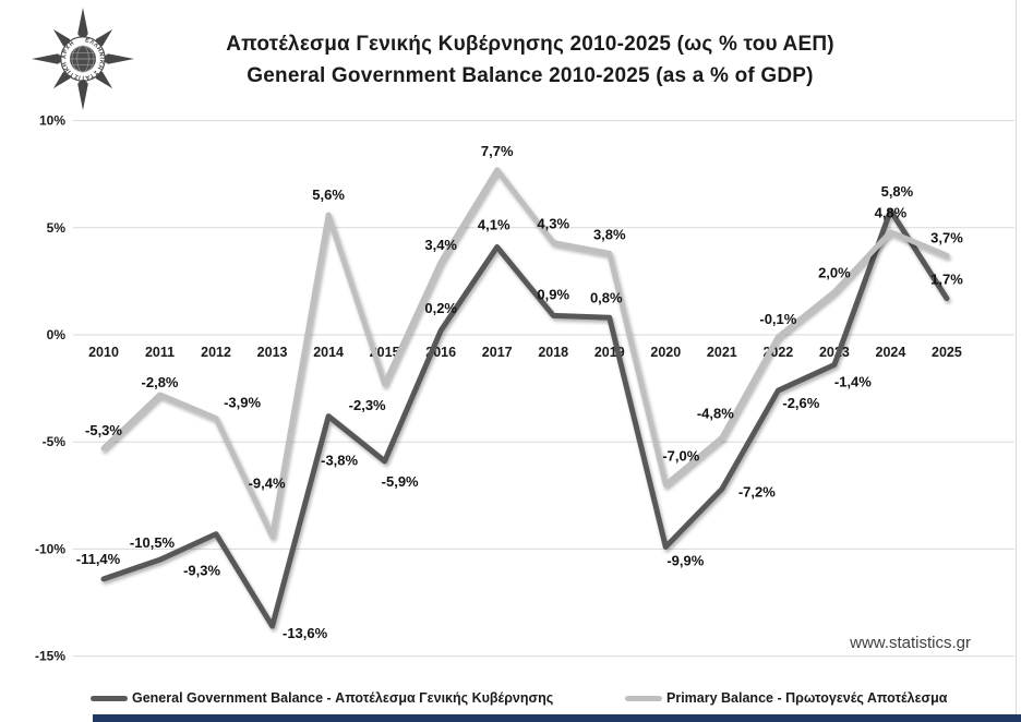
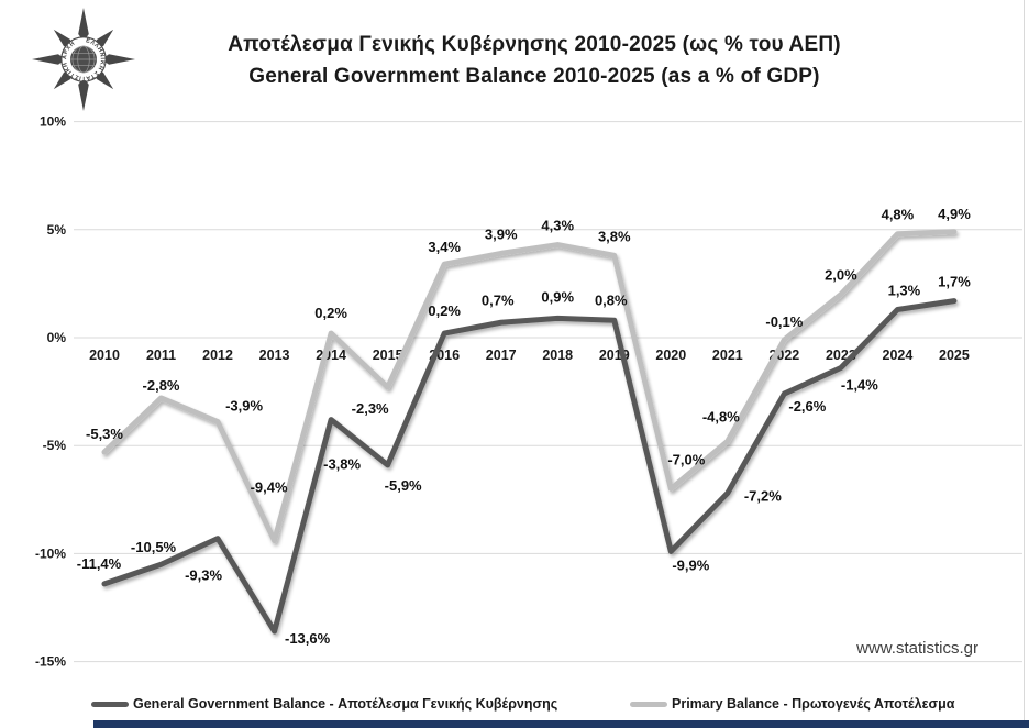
Primary Balance - Πρωτογενές Αποτέλεσμα/2014: 5,6% -> 0,2%
General Government Balance - Αποτέλεσμα Γενικής Κυβέρνησης/2017: 4,1% -> 0,7%
Primary Balance - Πρωτογενές Αποτέλεσμα/2017: 7,7% -> 3,9%
General Government Balance - Αποτέλεσμα Γενικής Κυβέρνησης/2024: 5,8% -> 1,3%
Primary Balance - Πρωτογενές Αποτέλεσμα/2025: 3,7% -> 4,9%
